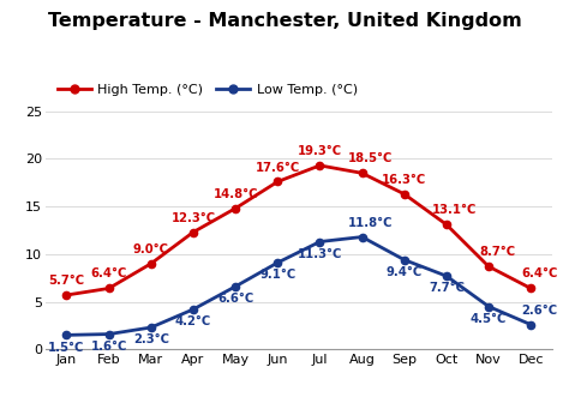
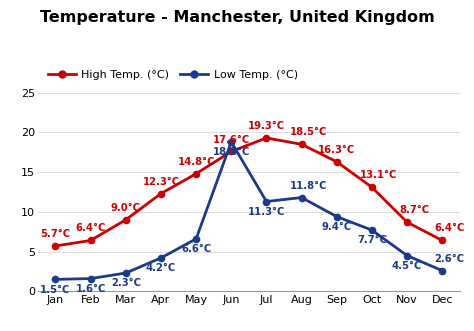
Low Temp. (°C)/Jun: 9.1°C -> 18.8°C
